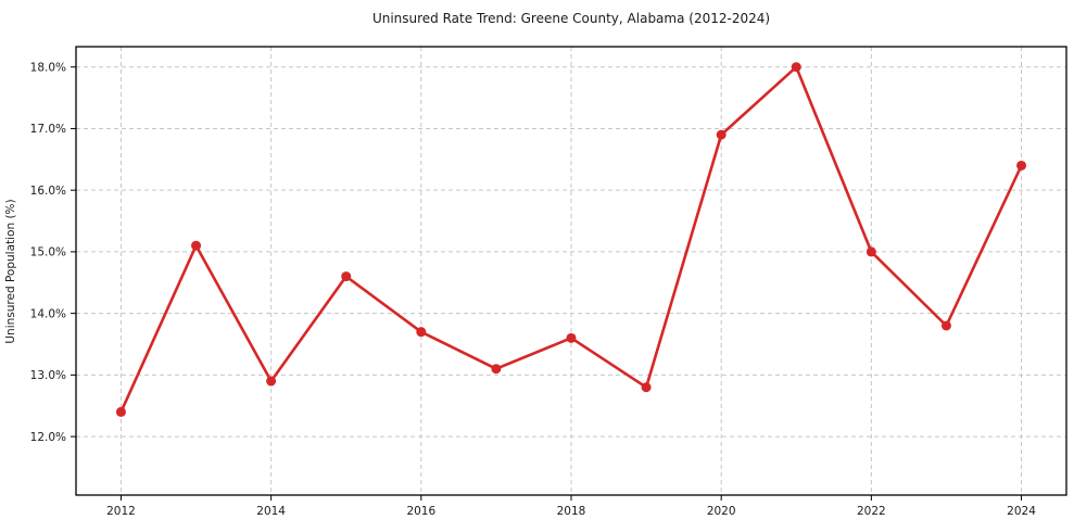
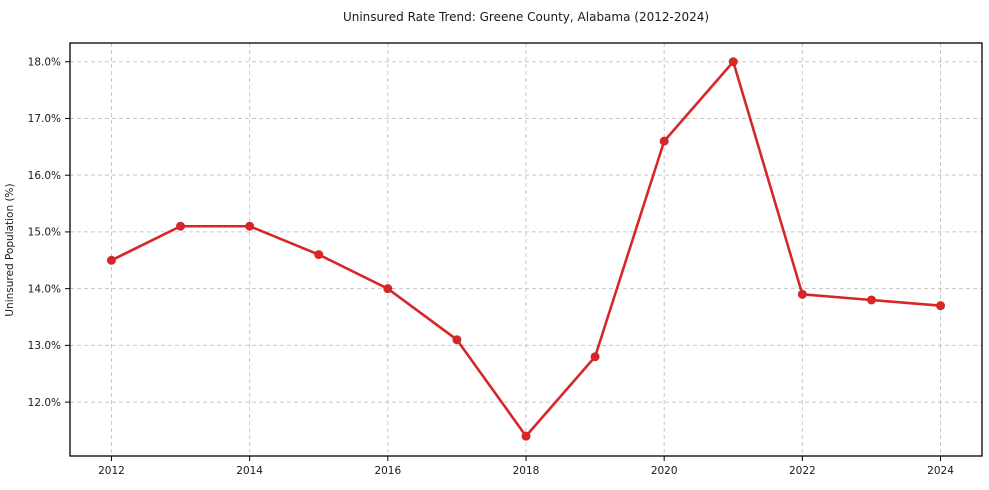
2012: 12.4% -> 14.5%
2014: 12.9% -> 15.1%
2016: 13.7% -> 14.0%
2018: 13.6% -> 11.4%
2020: 16.9% -> 16.6%
2022: 15.0% -> 13.9%
2024: 16.4% -> 13.7%
